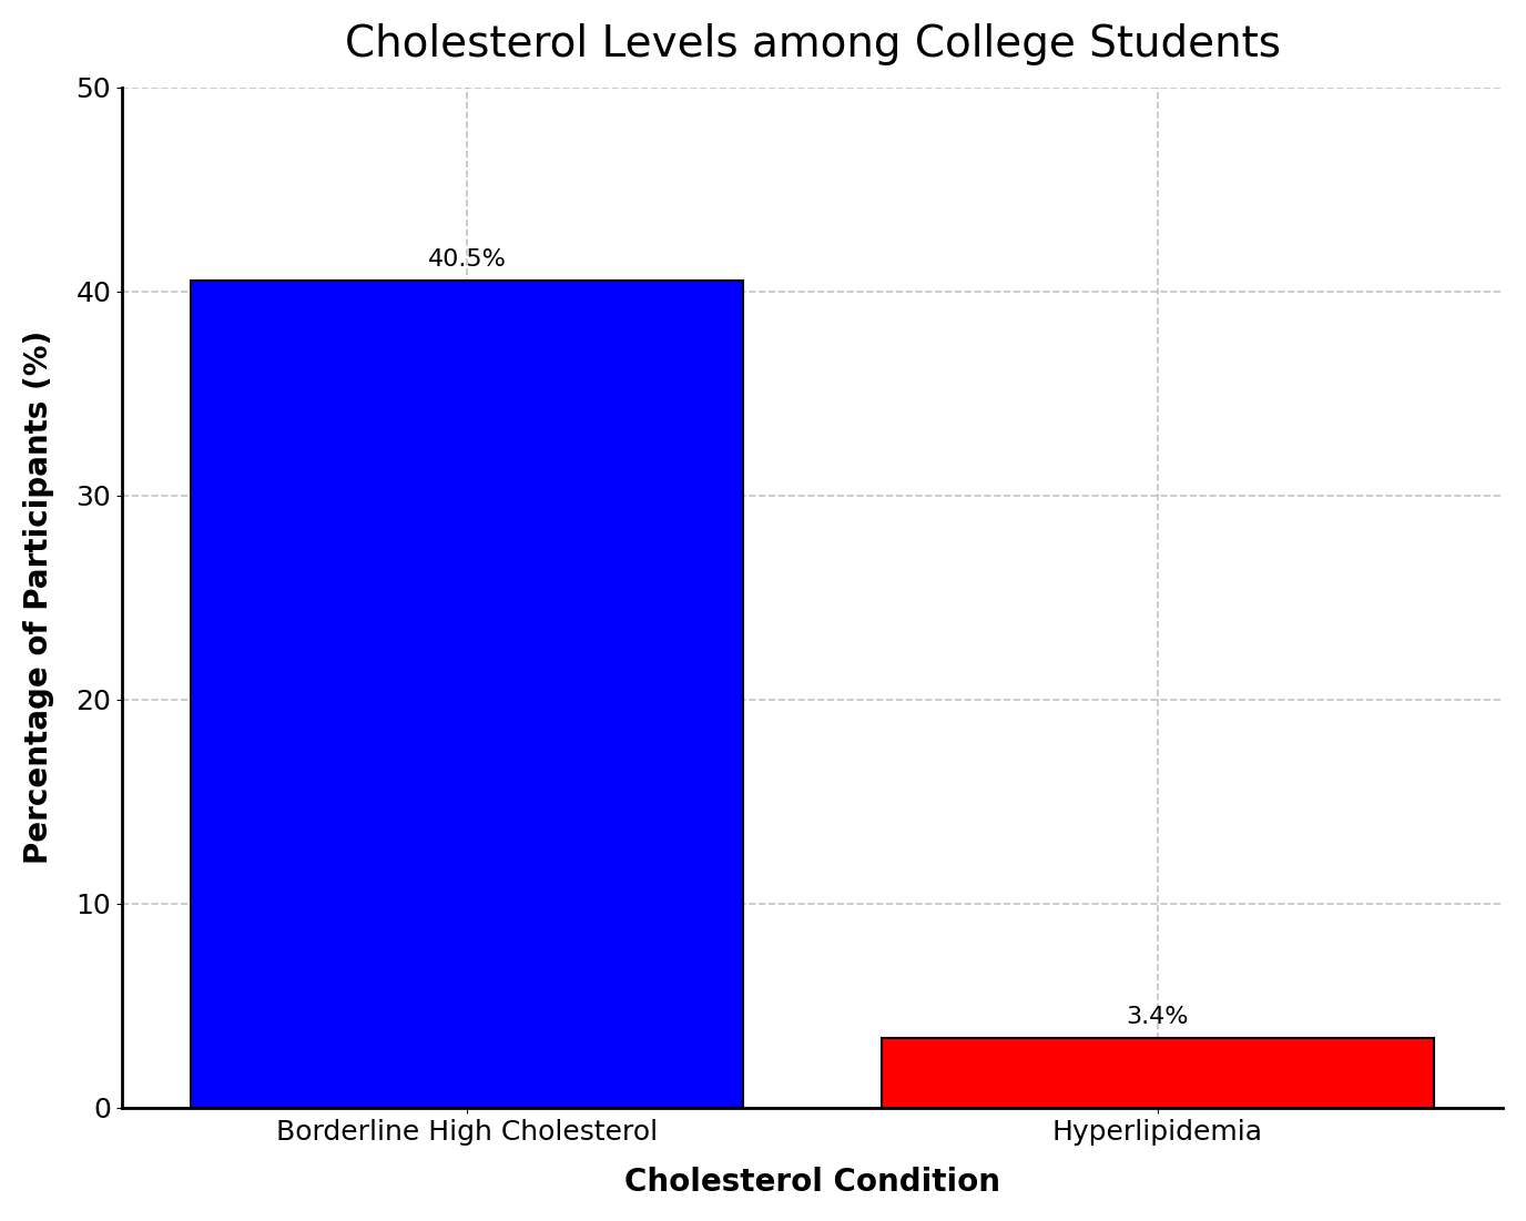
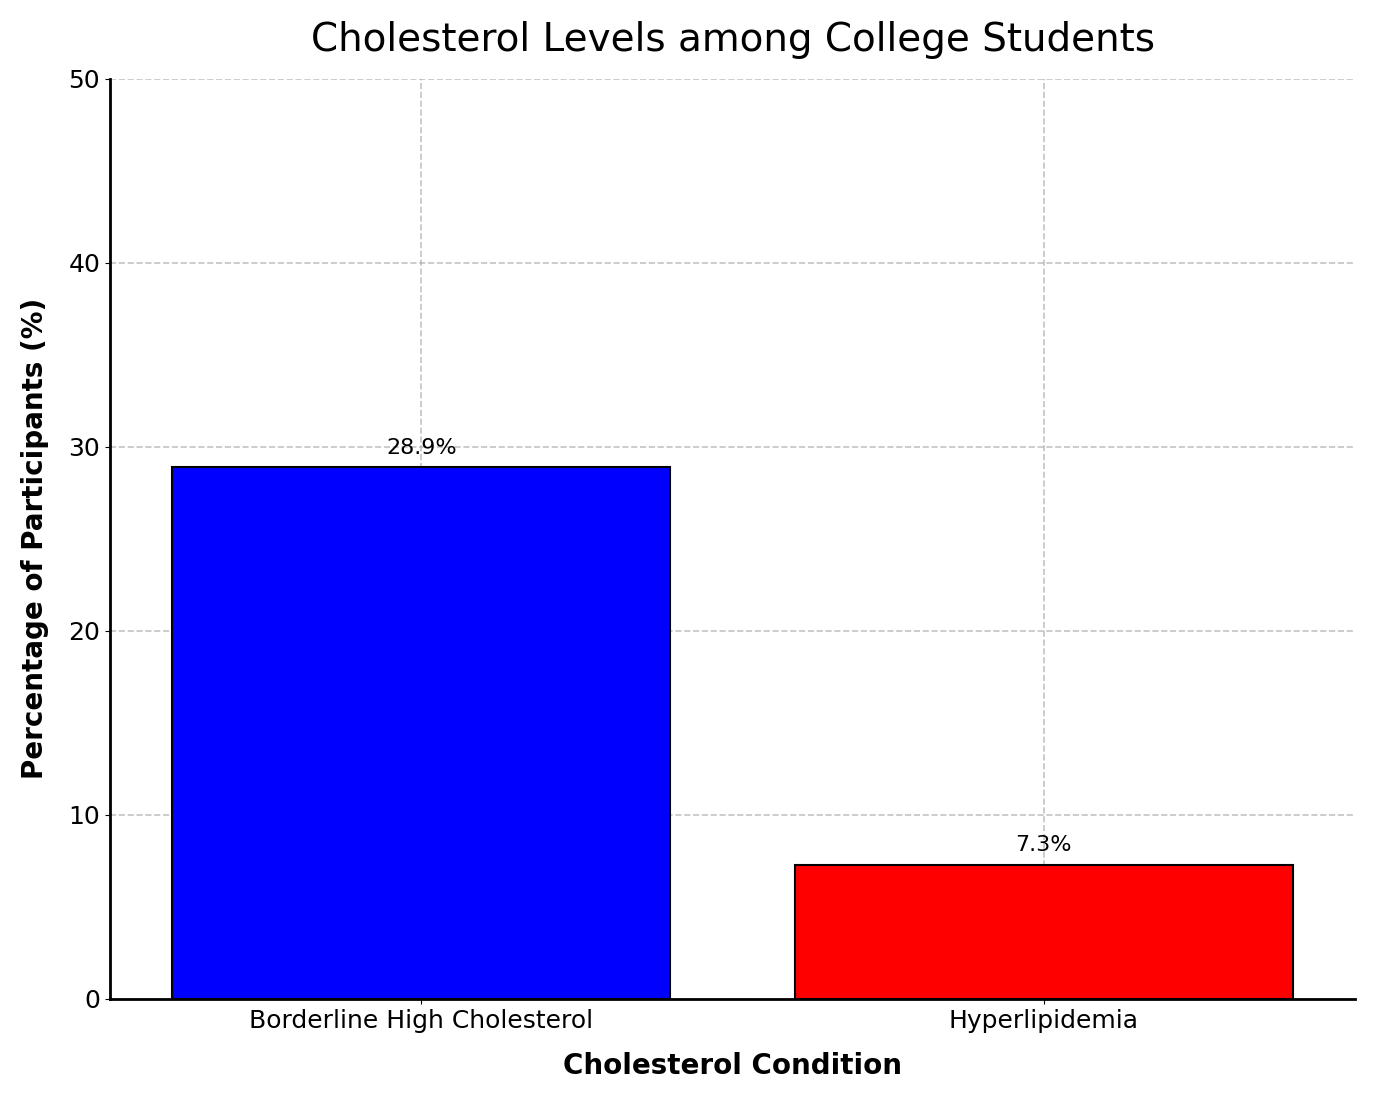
Borderline High Cholesterol: 40.5% -> 28.9%
Hyperlipidemia: 3.4% -> 7.3%
